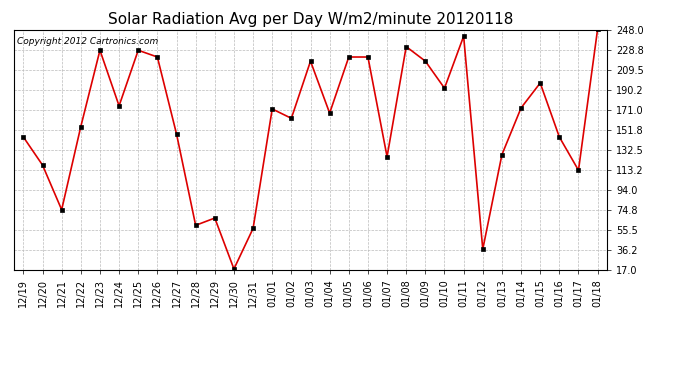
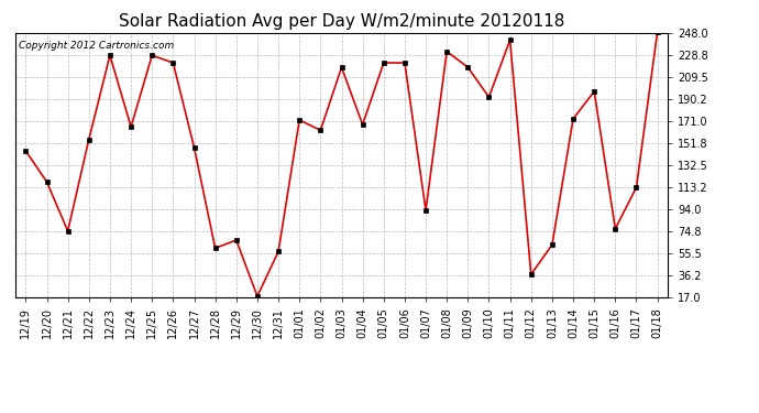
12/24: 175 -> 166
01/07: 126 -> 93
01/13: 128 -> 63
01/16: 145 -> 77
